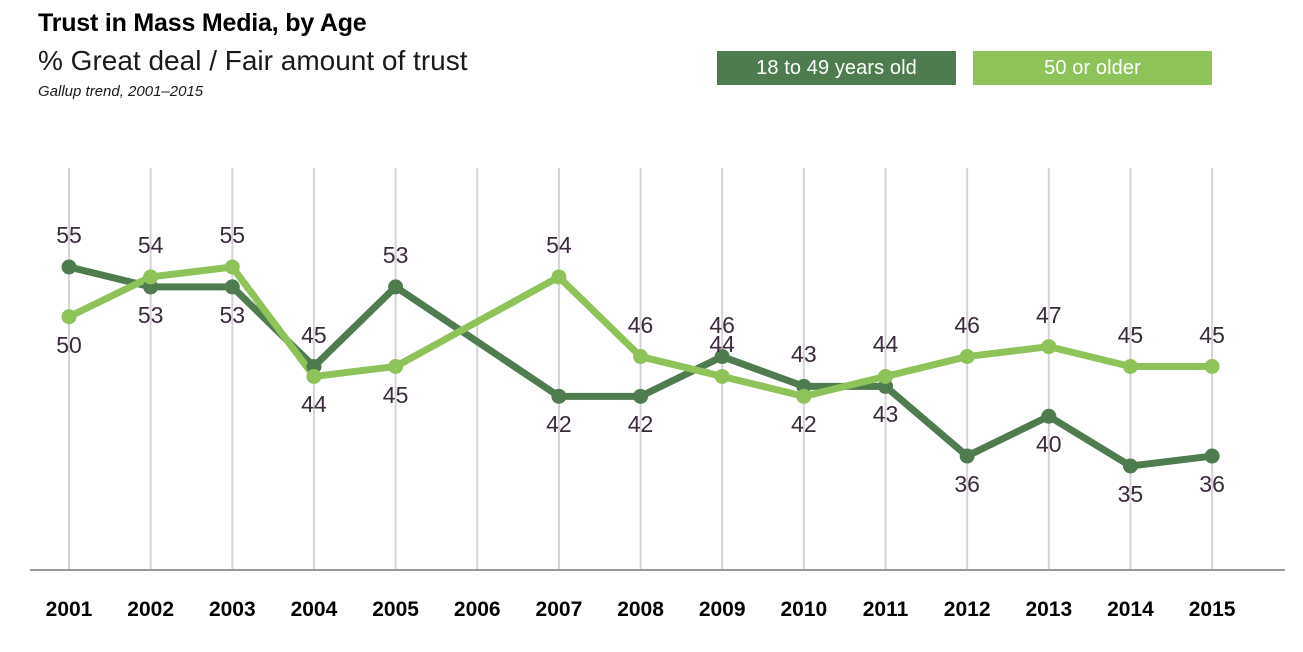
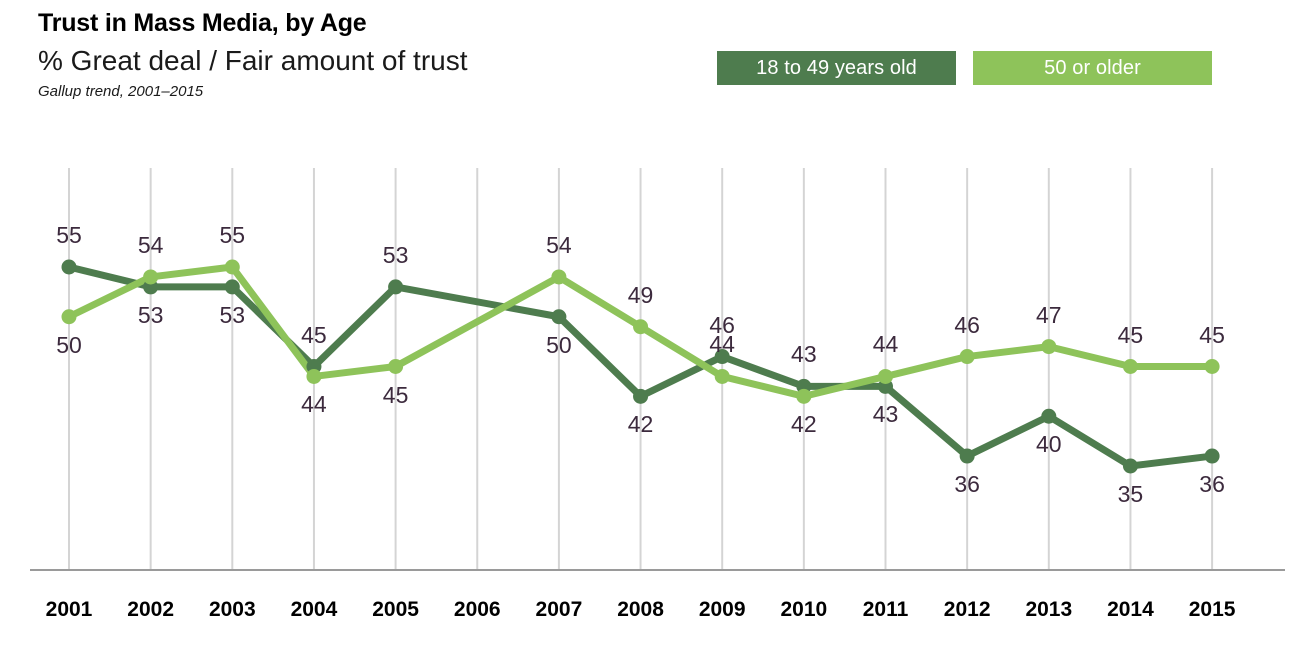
18 to 49 years old/2007: 42 -> 50
50 or older/2008: 46 -> 49
